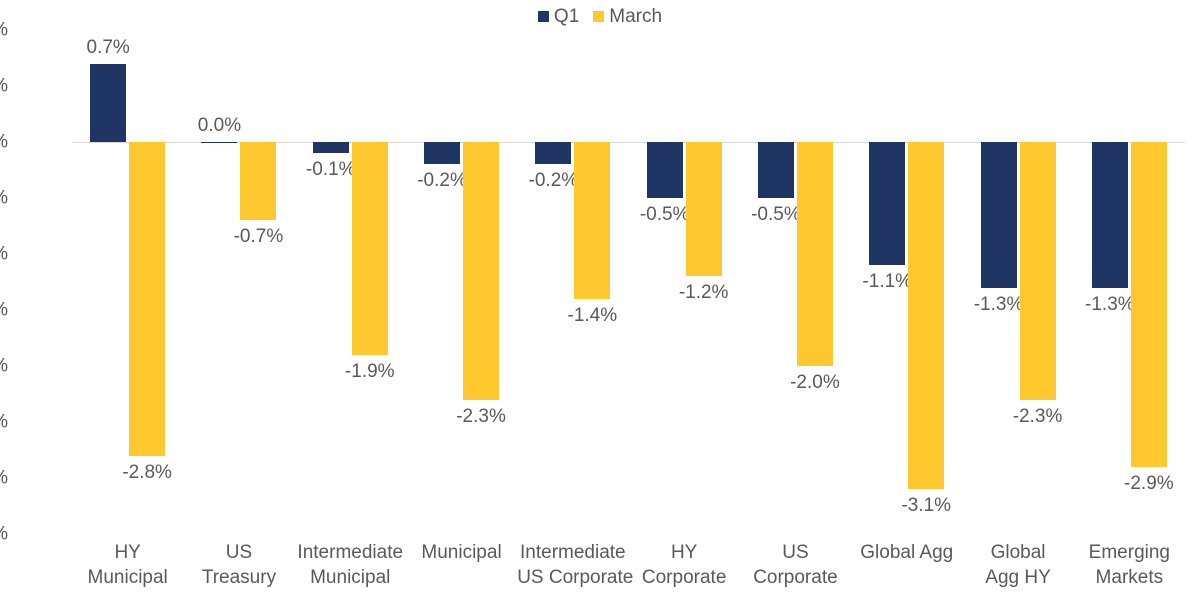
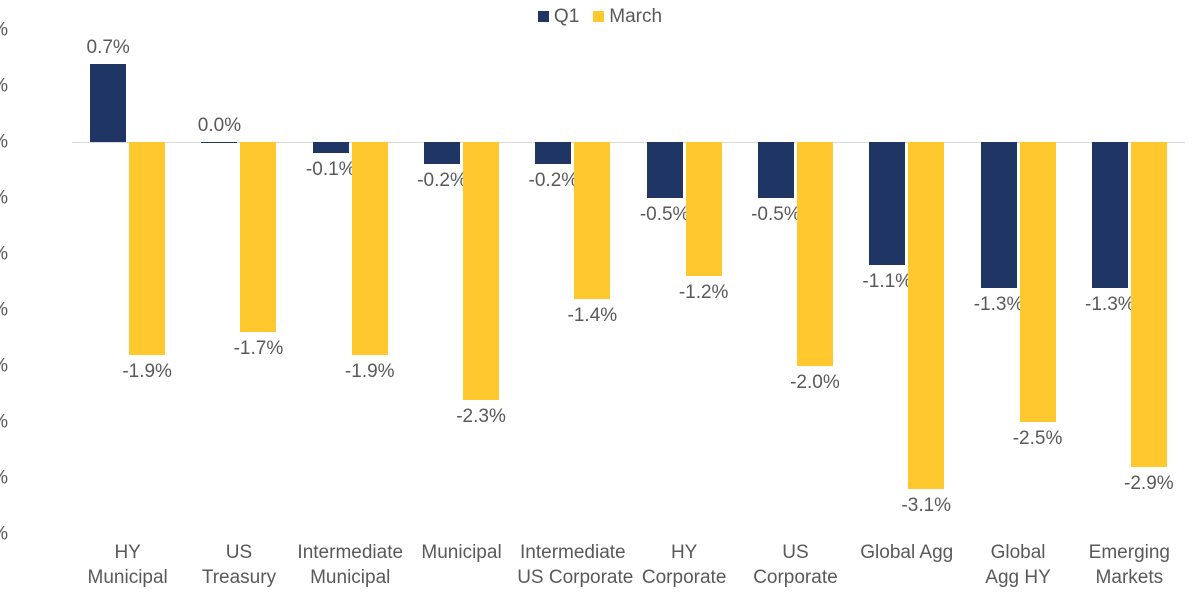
March/HY Municipal: -2.8% -> -1.9%
March/US Treasury: -0.7% -> -1.7%
March/Global Agg HY: -2.3% -> -2.5%
